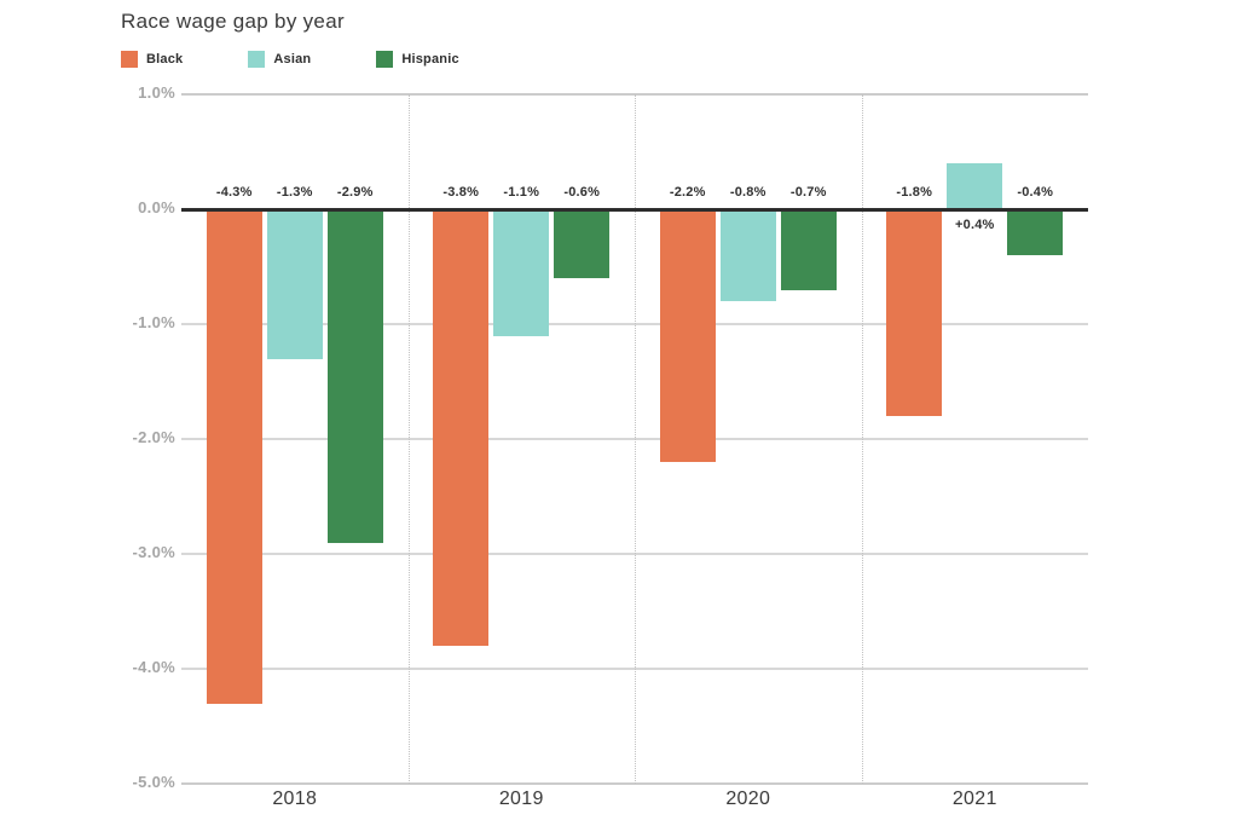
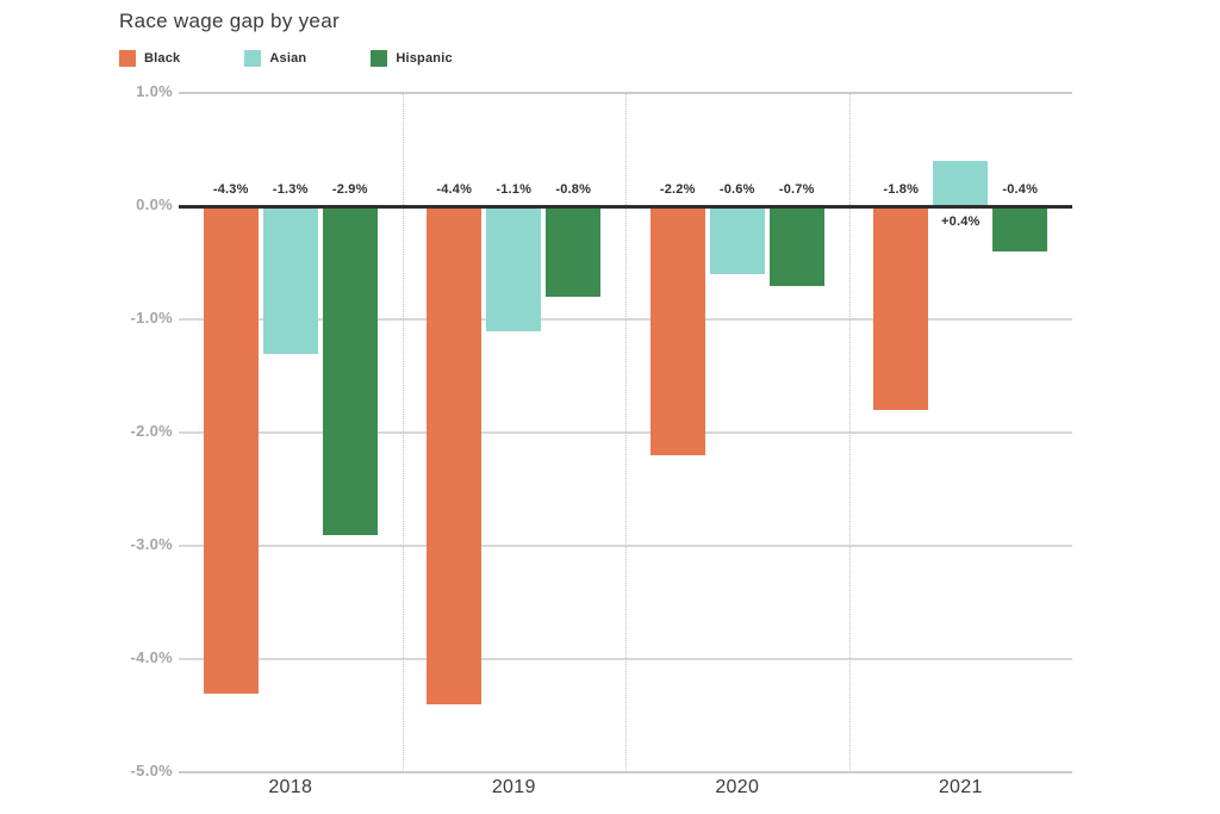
Black/2019: -3.8% -> -4.4%
Hispanic/2019: -0.6% -> -0.8%
Asian/2020: -0.8% -> -0.6%
